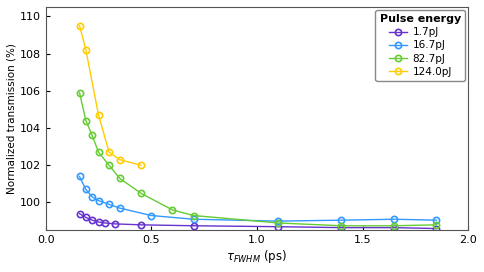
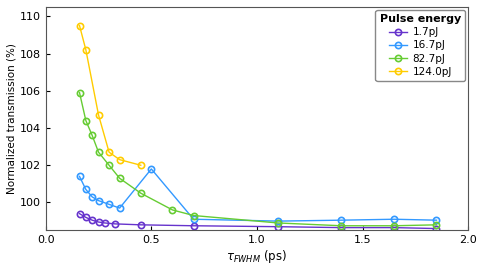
16.7pJ/0.5: 99.3 -> 101.8
